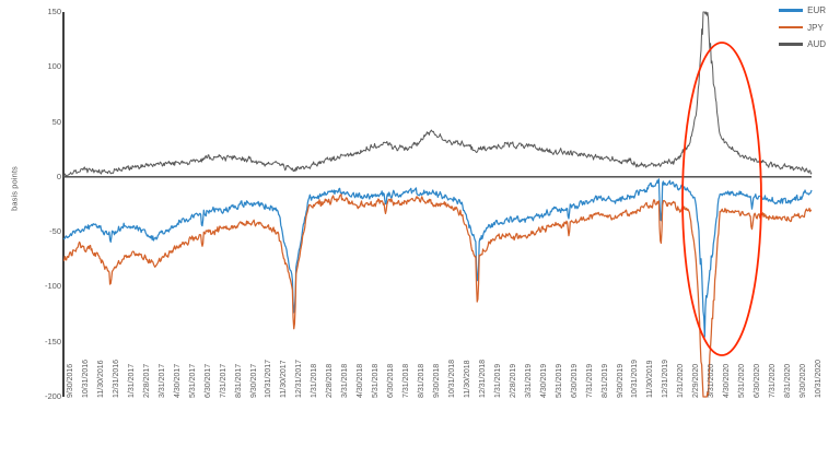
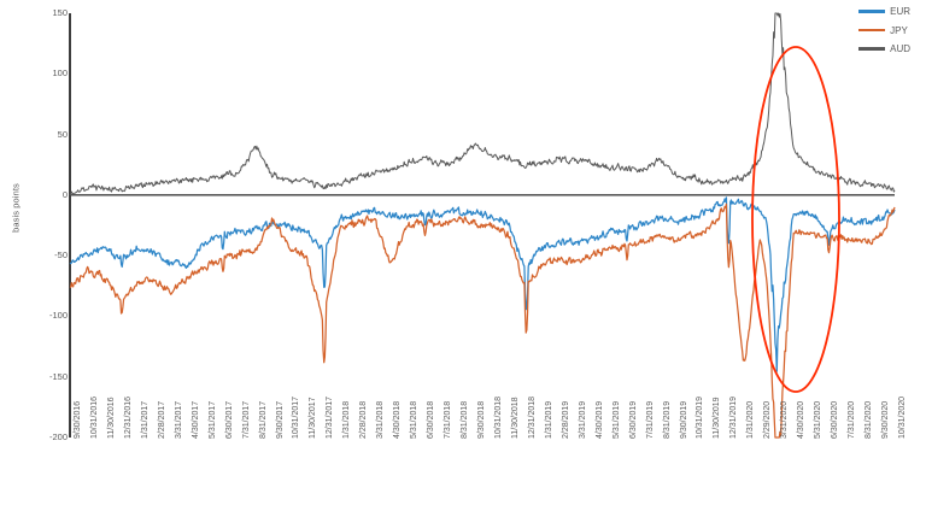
EUR/4/30/2017: -46 -> -58
AUD/8/31/2017: 17 -> 40
JPY/9/30/2017: -42 -> -20
EUR/12/31/2017: -97 -> -46
JPY/4/30/2018: -24 -> -56
AUD/8/31/2019: 18 -> 30
JPY/12/31/2019: -22 -> -7
JPY/1/31/2020: -26 -> -144
EUR/6/30/2020: -18 -> -31
JPY/10/31/2020: -30 -> -10
